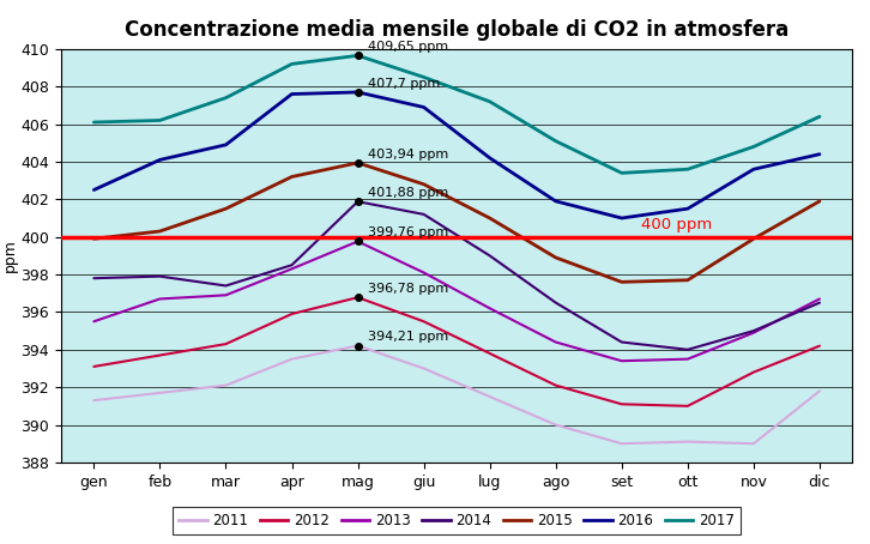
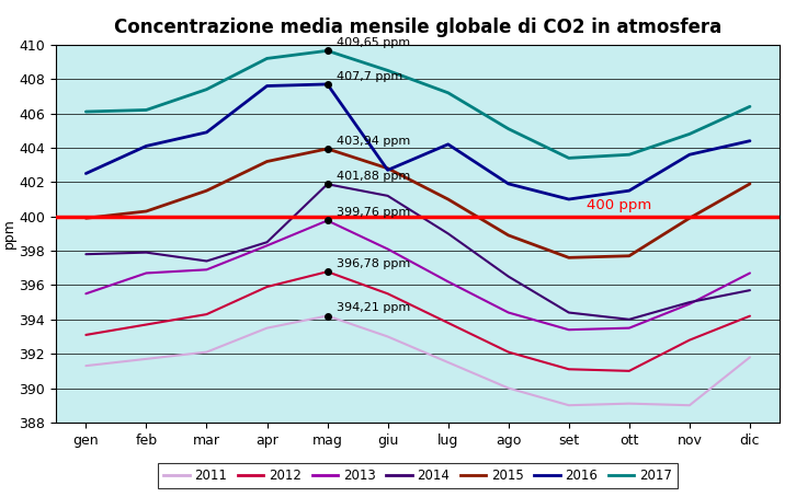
2016/giu: 406.9 -> 402.7
2014/dic: 396.5 -> 395.7
